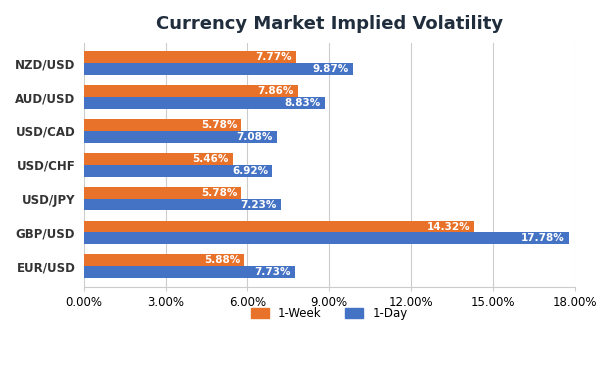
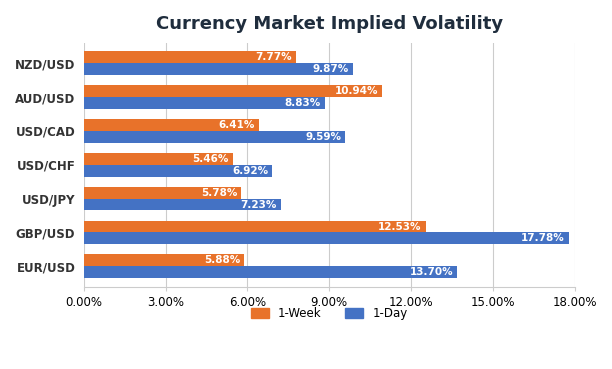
1-Week/AUD/USD: 7.86% -> 10.94%
1-Week/USD/CAD: 5.78% -> 6.41%
1-Day/USD/CAD: 7.08% -> 9.59%
1-Week/GBP/USD: 14.32% -> 12.53%
1-Day/EUR/USD: 7.73% -> 13.70%
